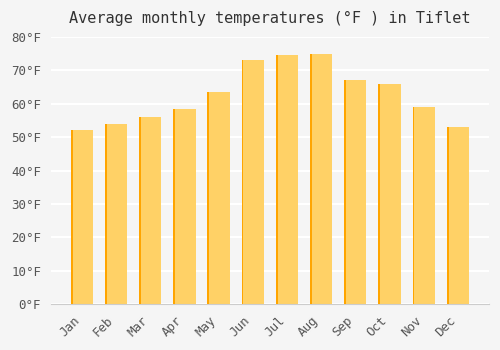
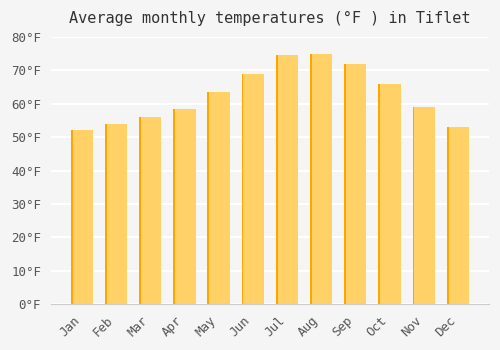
Jun: 73.0°F -> 69.0°F
Sep: 67.0°F -> 72.0°F
